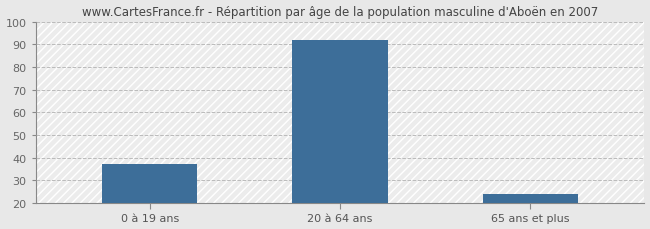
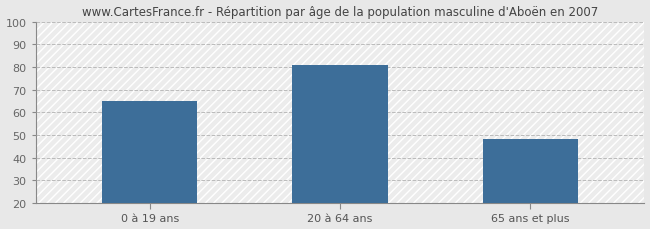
0 à 19 ans: 37 -> 65
20 à 64 ans: 92 -> 81
65 ans et plus: 24 -> 48
